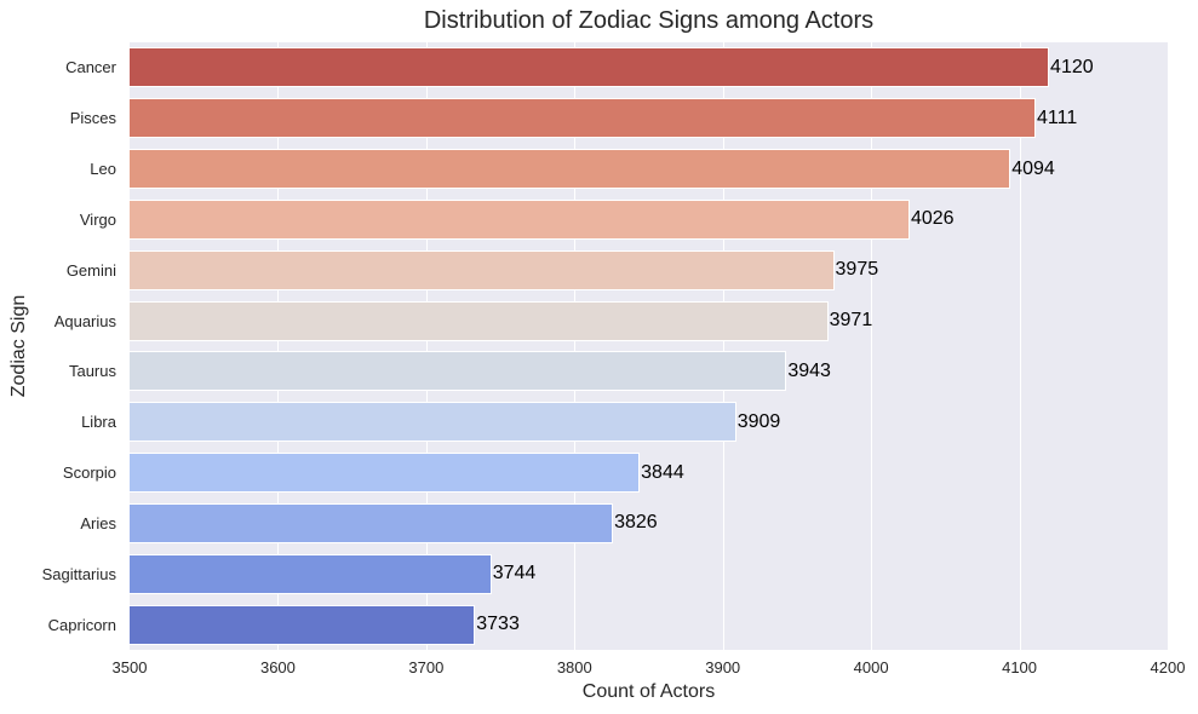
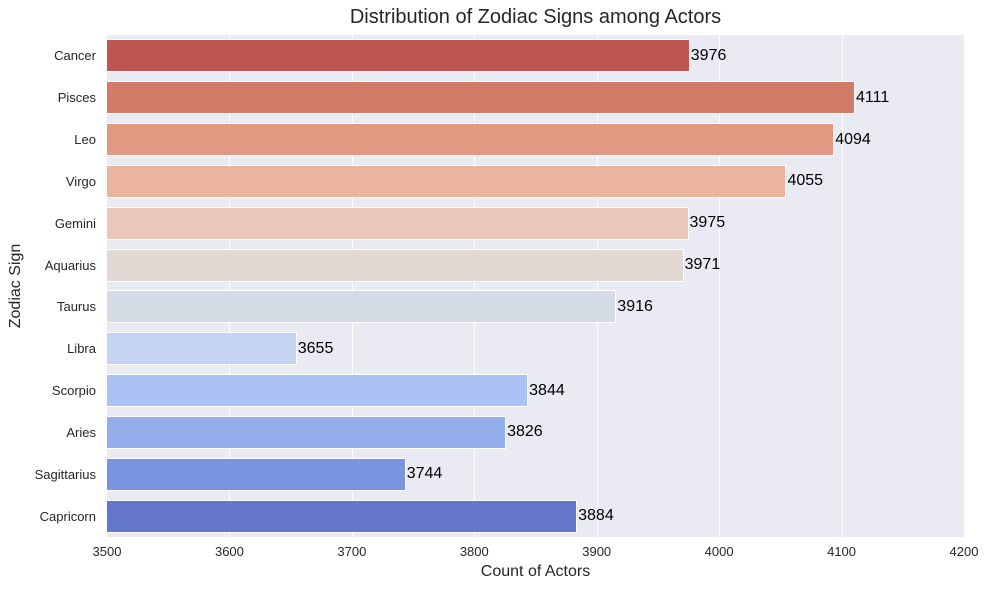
Cancer: 4120 -> 3976
Virgo: 4026 -> 4055
Taurus: 3943 -> 3916
Libra: 3909 -> 3655
Capricorn: 3733 -> 3884
